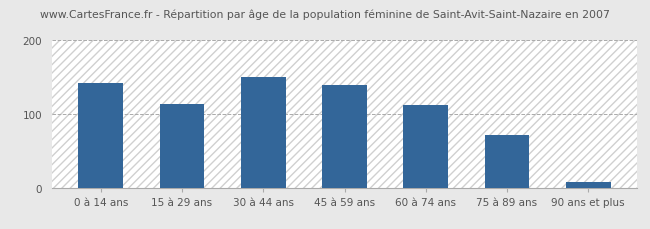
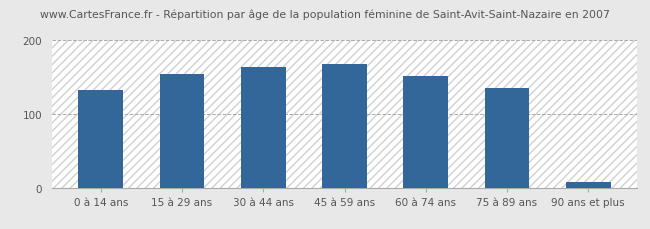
0 à 14 ans: 142 -> 132
15 à 29 ans: 114 -> 154
30 à 44 ans: 150 -> 164
45 à 59 ans: 140 -> 168
60 à 74 ans: 112 -> 152
75 à 89 ans: 72 -> 136
